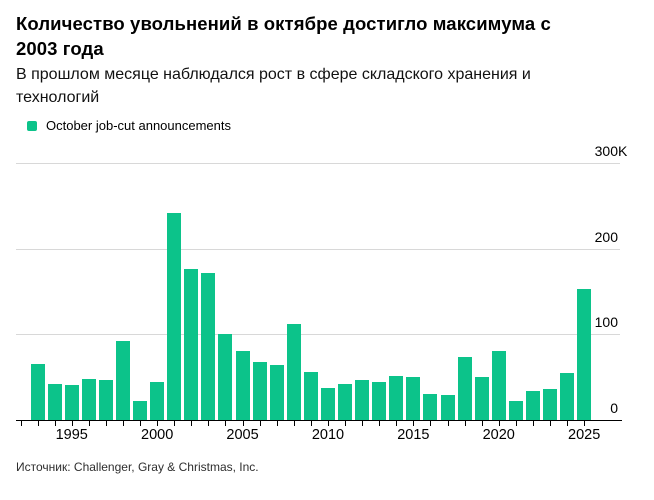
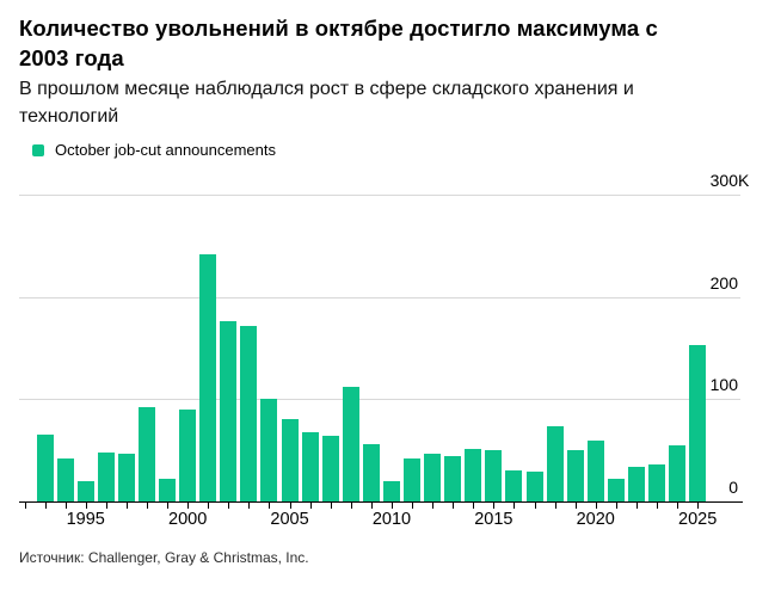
1995: 40 -> 20
2000: 40 -> 90
2010: 40 -> 20
2020: 80 -> 60
